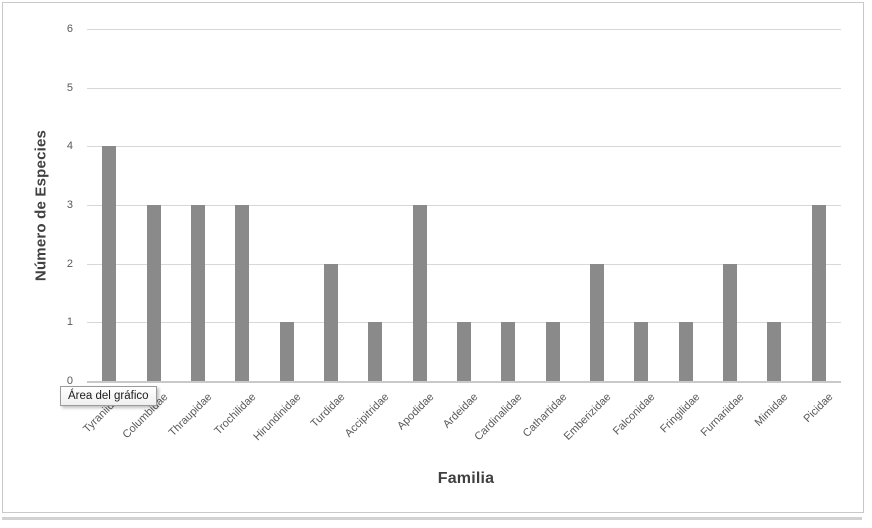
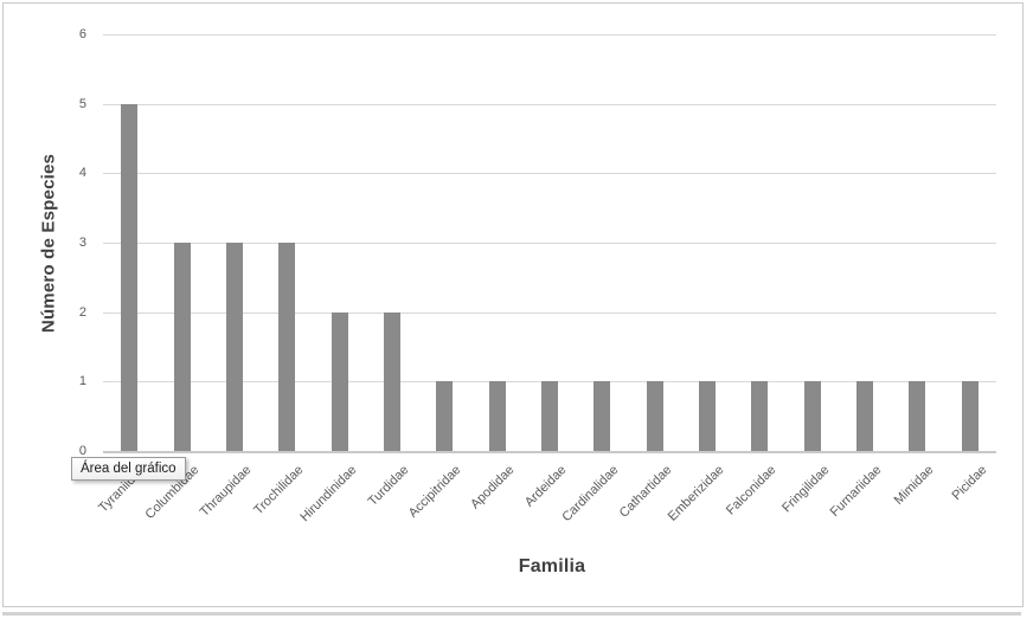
Tyraniidae: 4 -> 5
Hirundinidae: 1 -> 2
Apodidae: 3 -> 1
Emberizidae: 2 -> 1
Furnariidae: 2 -> 1
Picidae: 3 -> 1
